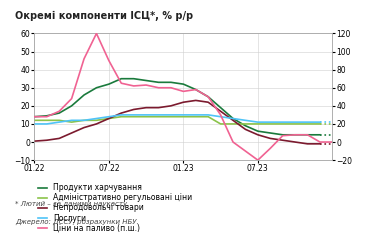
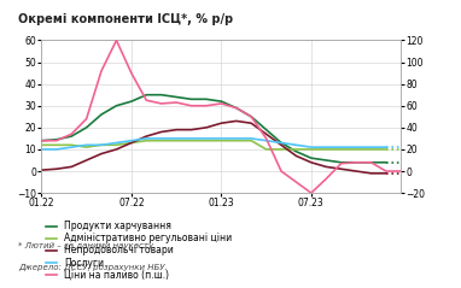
Ціни на паливо (п.ш.)/01.23: 56 -> 62
